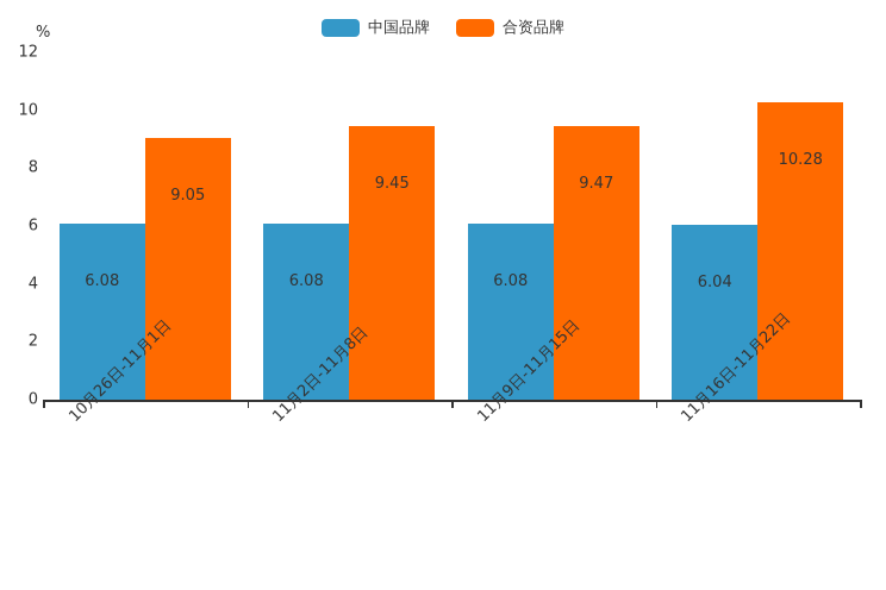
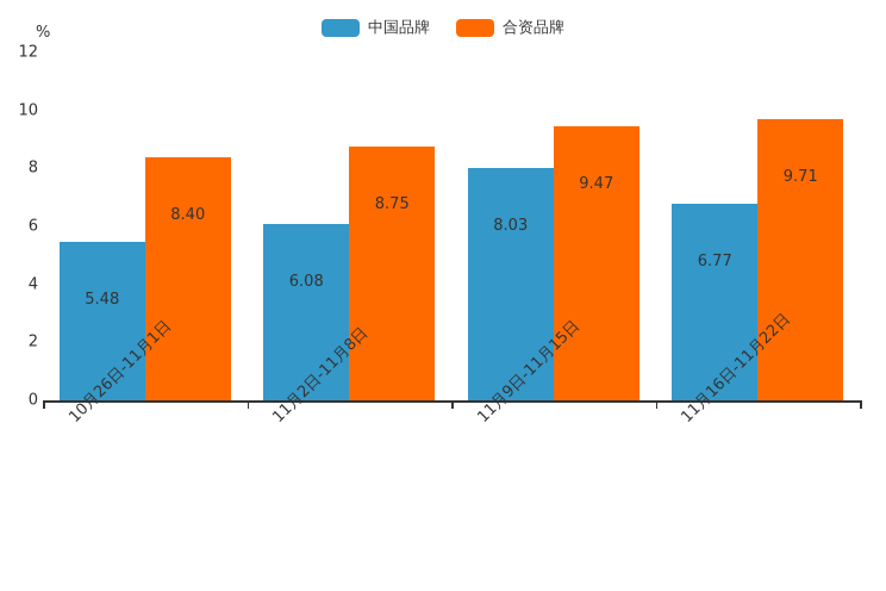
中国品牌/10月26日-11月1日: 6.08 -> 5.48
合资品牌/10月26日-11月1日: 9.05 -> 8.40
合资品牌/11月2日-11月8日: 9.45 -> 8.75
中国品牌/11月9日-11月15日: 6.08 -> 8.03
中国品牌/11月16日-11月22日: 6.04 -> 6.77
合资品牌/11月16日-11月22日: 10.28 -> 9.71
